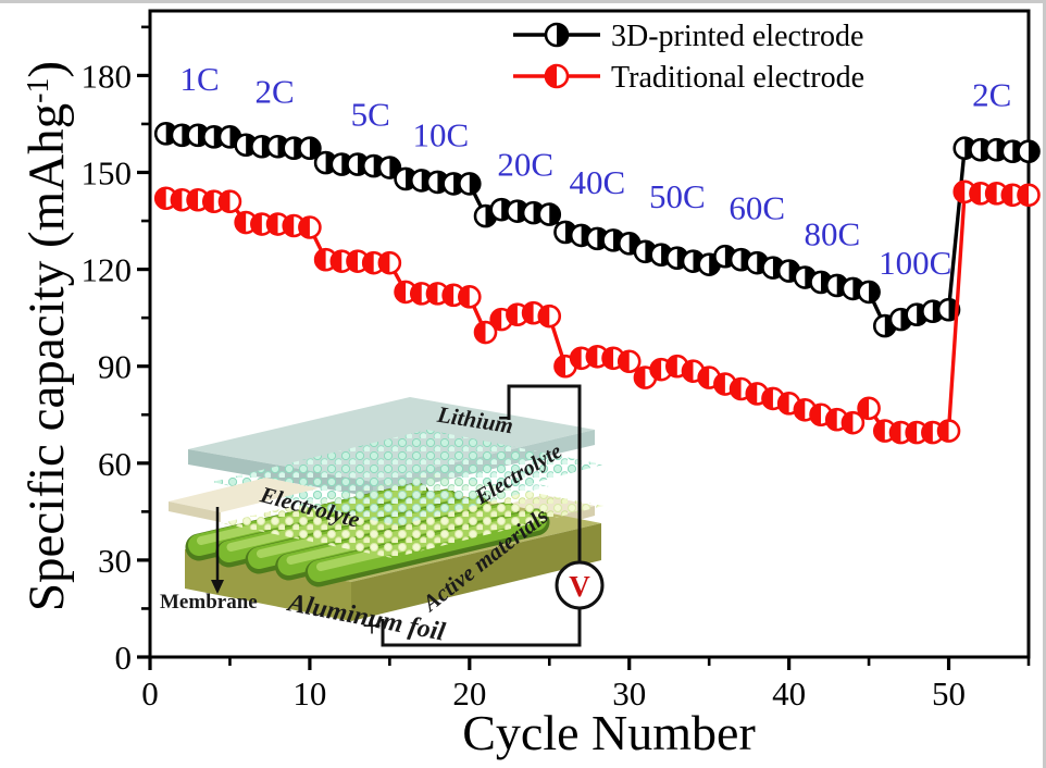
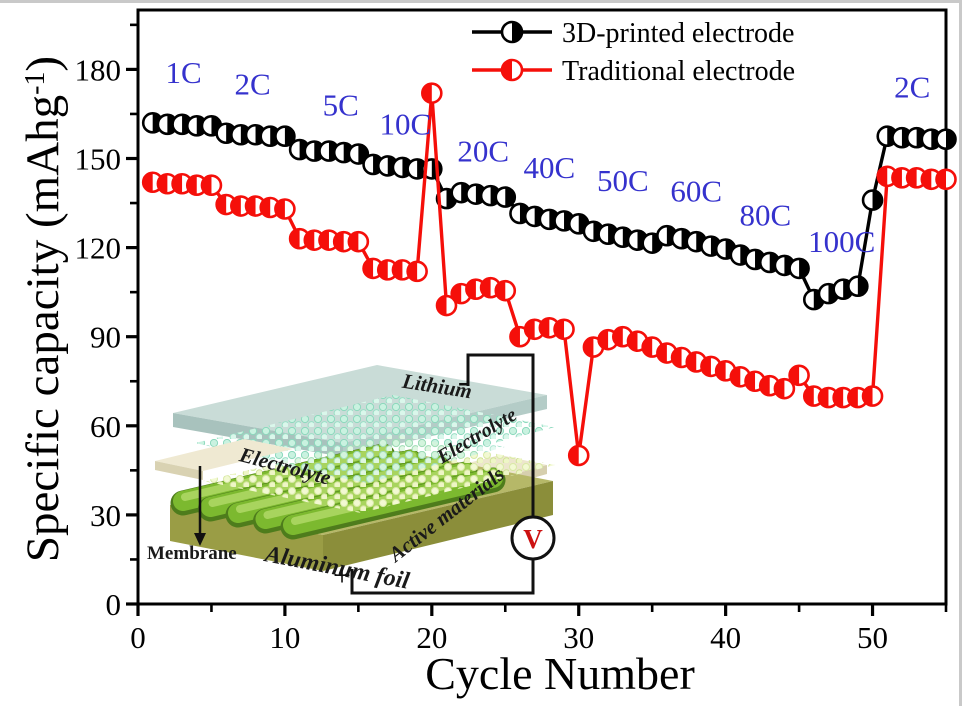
Traditional electrode/20: 112 -> 172
Traditional electrode/30: 92 -> 50
3D-printed electrode/50: 108 -> 136
